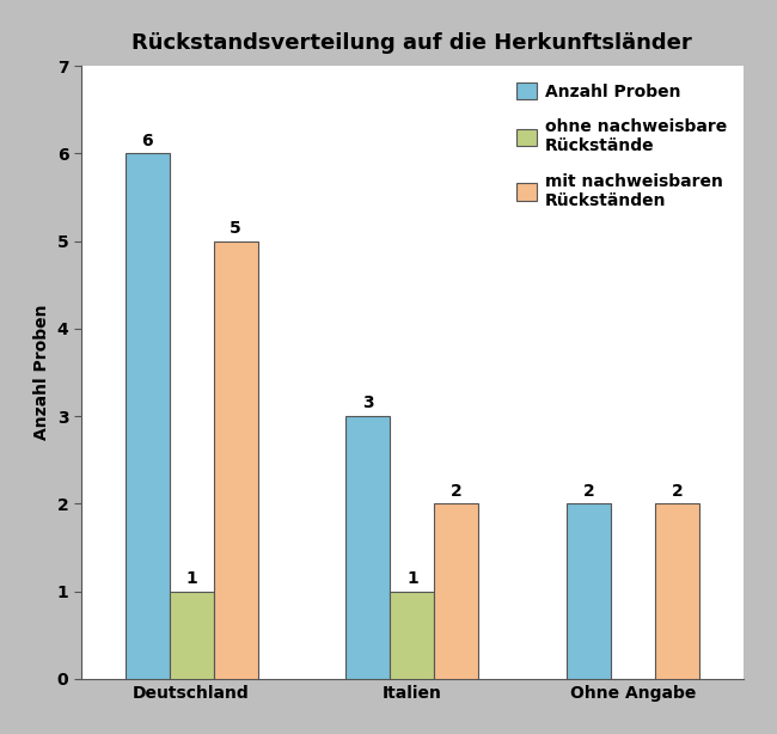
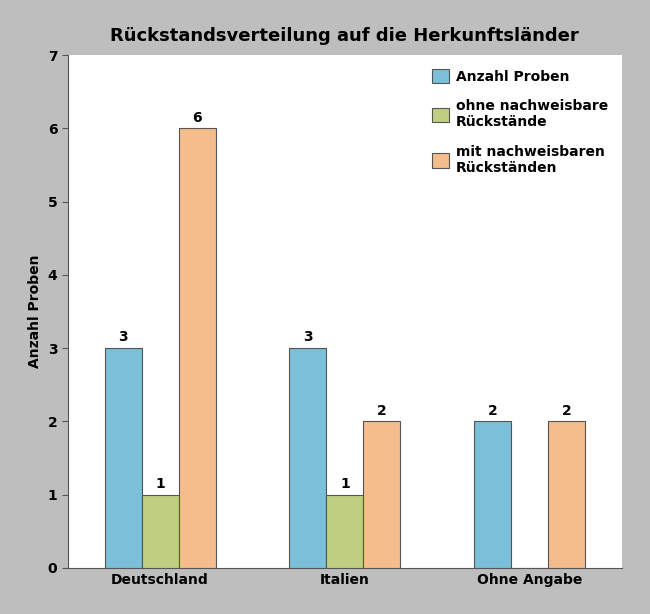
Anzahl Proben/Deutschland: 6 -> 3
mit nachweisbaren Rückständen/Deutschland: 5 -> 6
